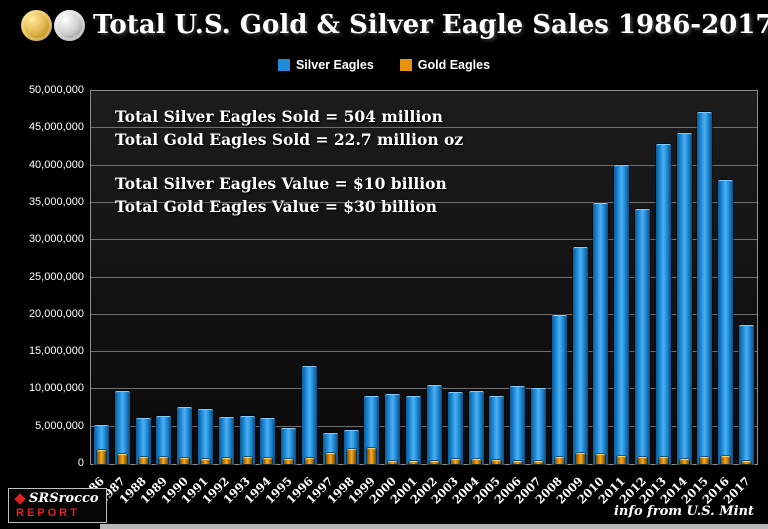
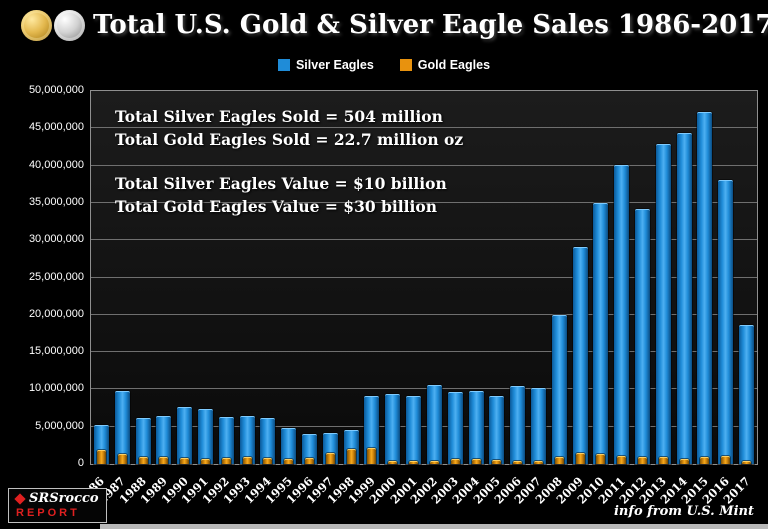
Silver Eagles/1996: 13000000 -> 4000000
